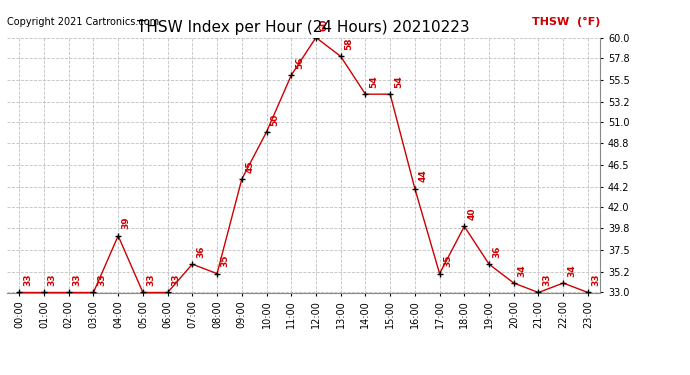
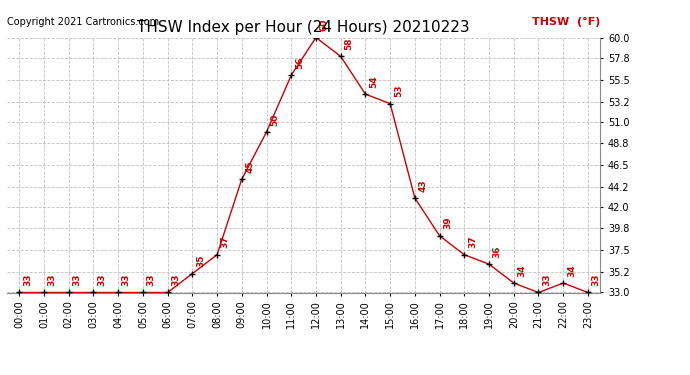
04:00: 39 -> 33
07:00: 36 -> 35
08:00: 35 -> 37
15:00: 54 -> 53
16:00: 44 -> 43
17:00: 35 -> 39
18:00: 40 -> 37
